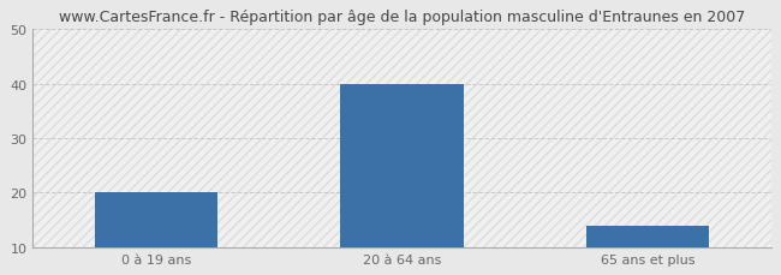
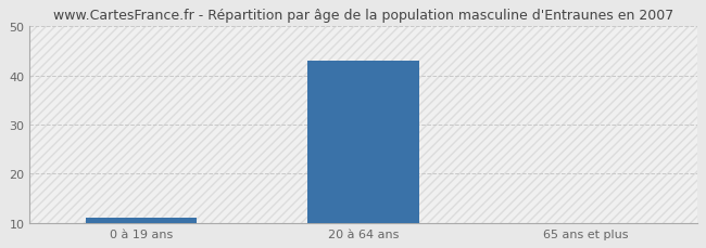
0 à 19 ans: 20 -> 11
20 à 64 ans: 40 -> 43
65 ans et plus: 14 -> 10
